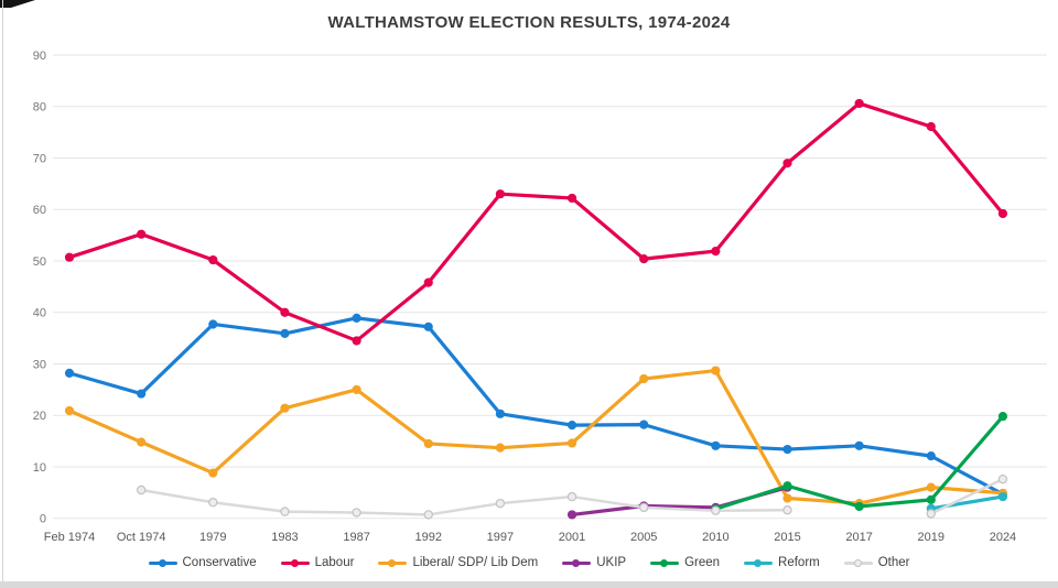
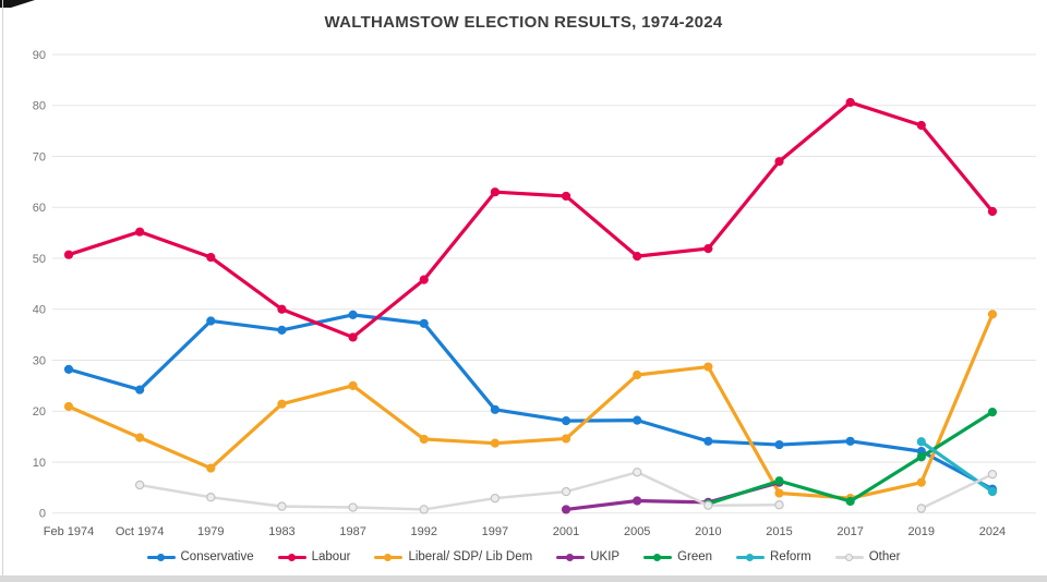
Other/2005: 2 -> 8
Green/2019: 4 -> 11
Reform/2019: 2 -> 14
Liberal/ SDP/ Lib Dem/2024: 5 -> 39
